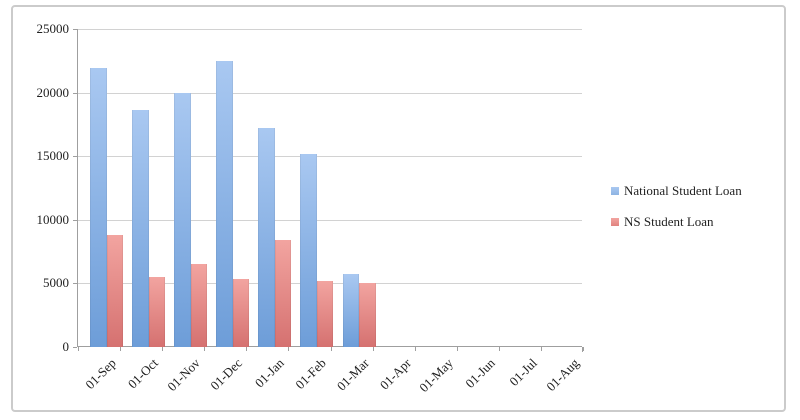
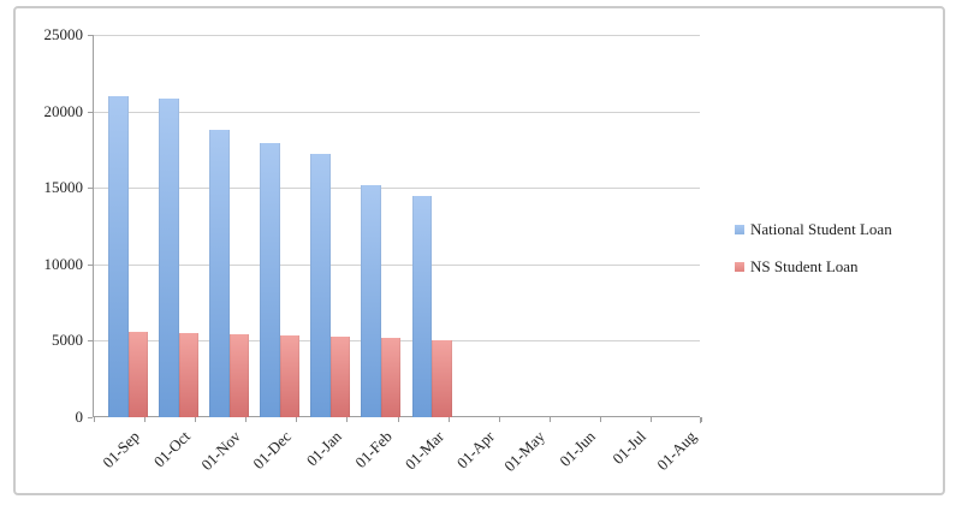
National Student Loan/01-Sep: 21900 -> 21000
NS Student Loan/01-Sep: 8800 -> 5600
National Student Loan/01-Oct: 18600 -> 20800
National Student Loan/01-Nov: 20000 -> 18800
NS Student Loan/01-Nov: 6500 -> 5400
National Student Loan/01-Dec: 22500 -> 17900
NS Student Loan/01-Jan: 8400 -> 5200
National Student Loan/01-Mar: 5700 -> 14500
